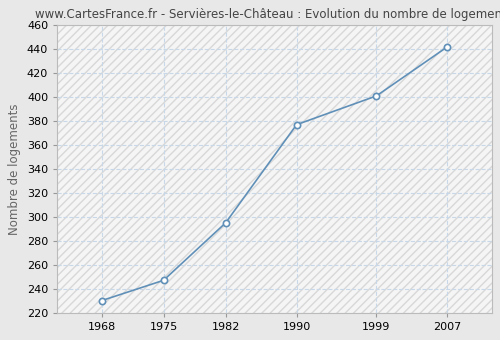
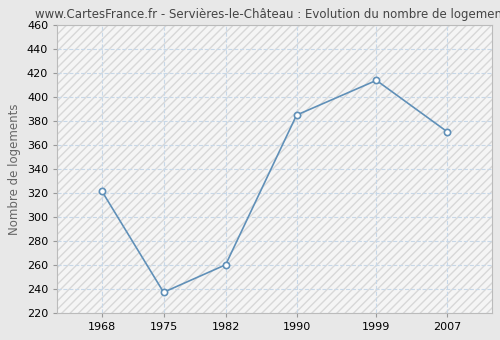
1968: 230 -> 322
1975: 247 -> 237
1982: 295 -> 260
1990: 377 -> 385
1999: 401 -> 414
2007: 442 -> 371
